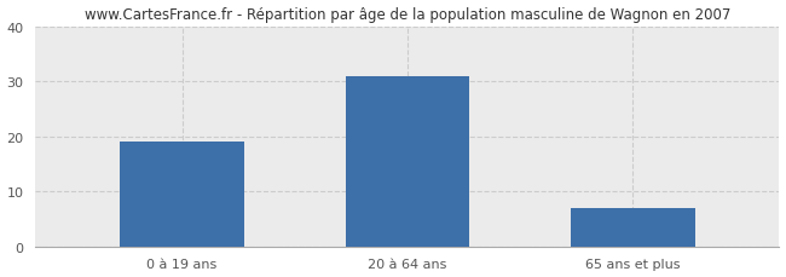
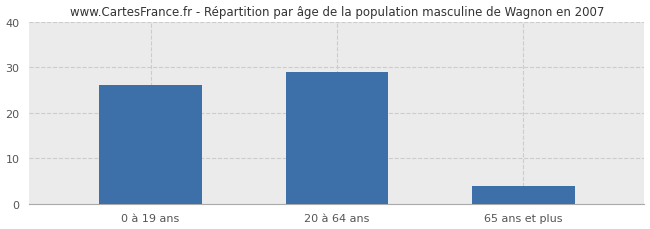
0 à 19 ans: 19 -> 26
20 à 64 ans: 31 -> 29
65 ans et plus: 7 -> 4
